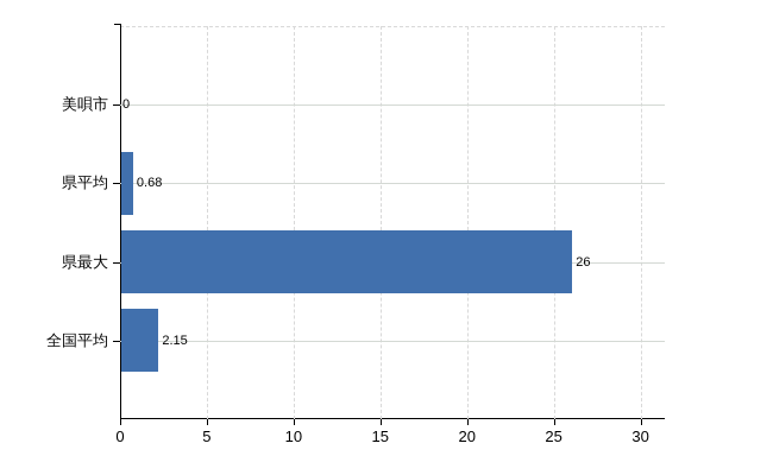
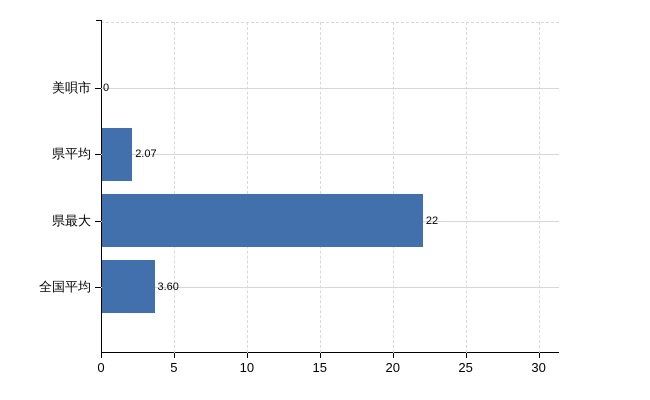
県平均: 0.68 -> 2.07
県最大: 26 -> 22
全国平均: 2.15 -> 3.60
